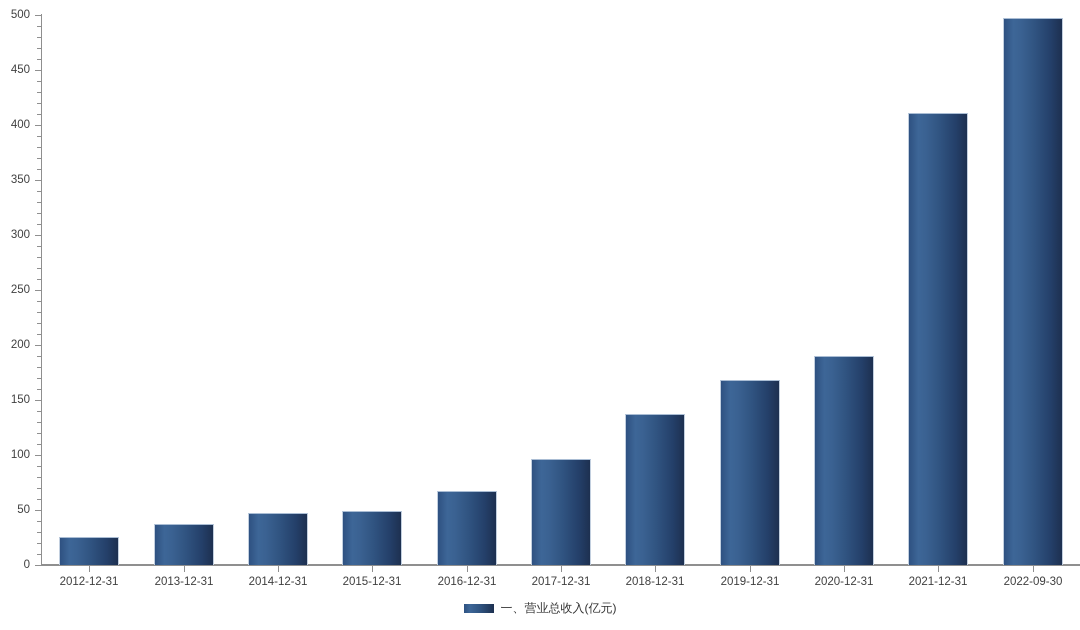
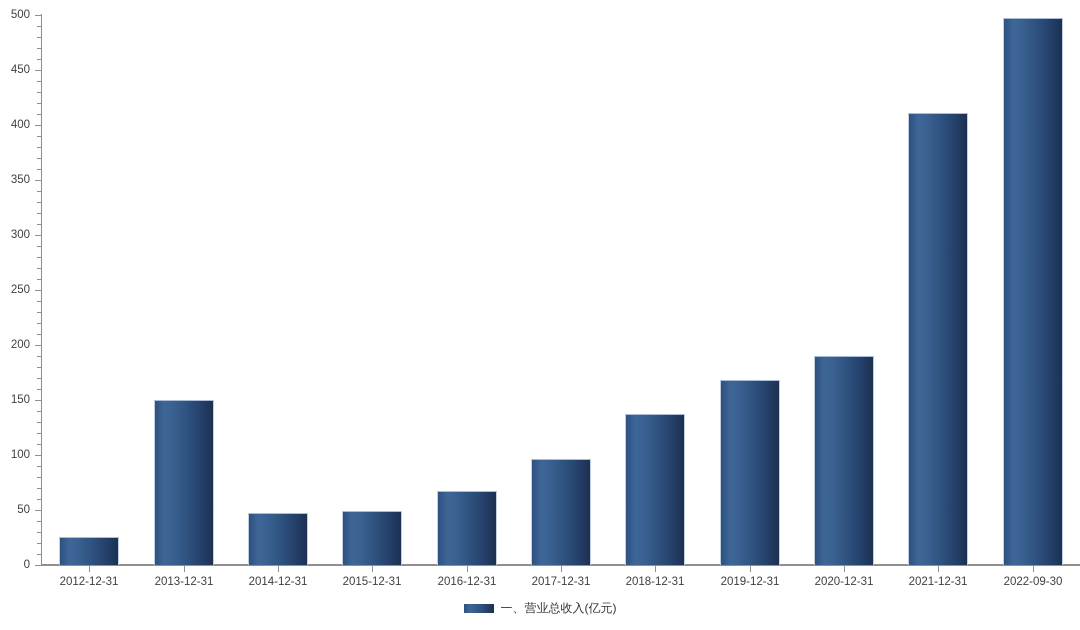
2013-12-31: 37 -> 150
